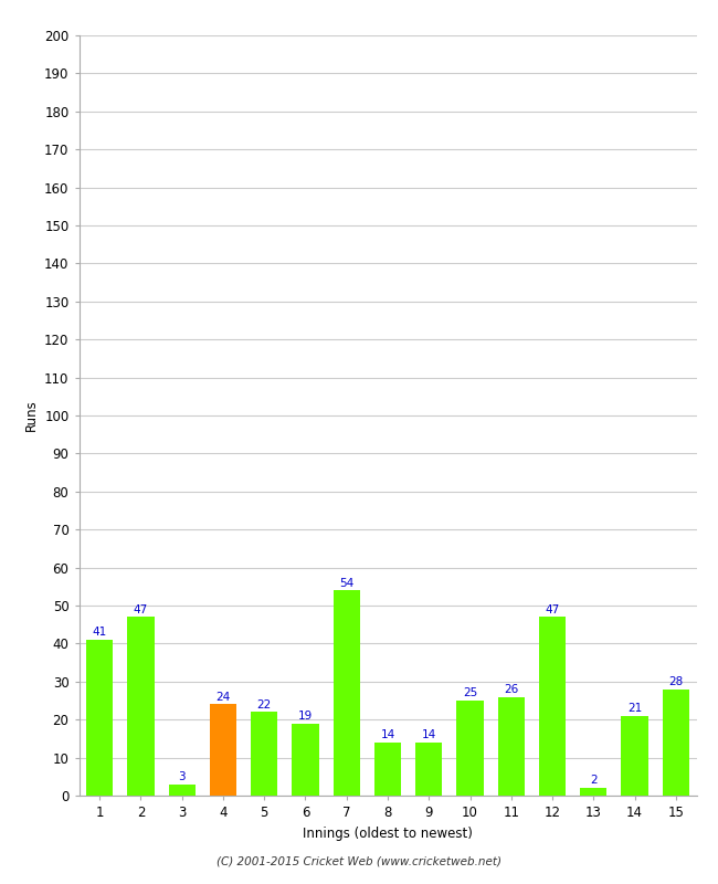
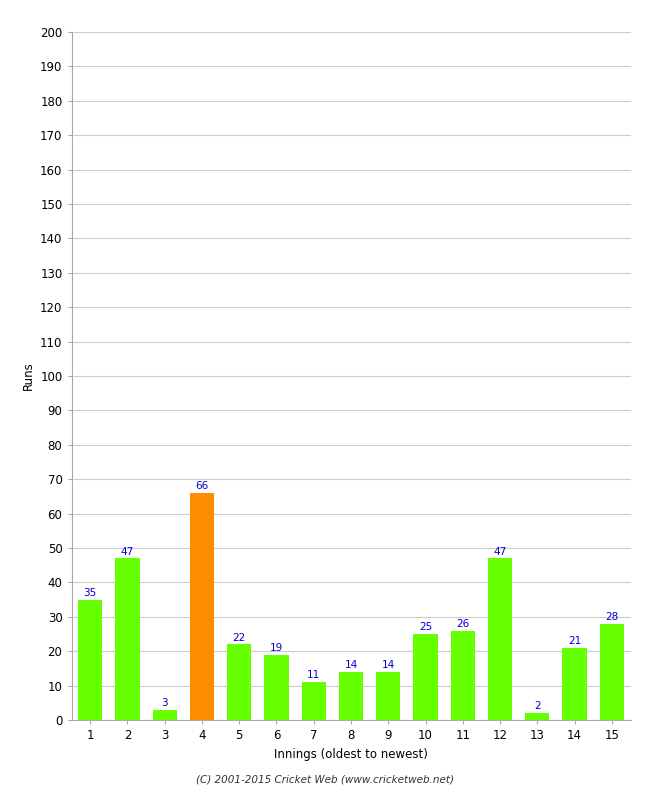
1: 41 -> 35
4: 24 -> 66
7: 54 -> 11
